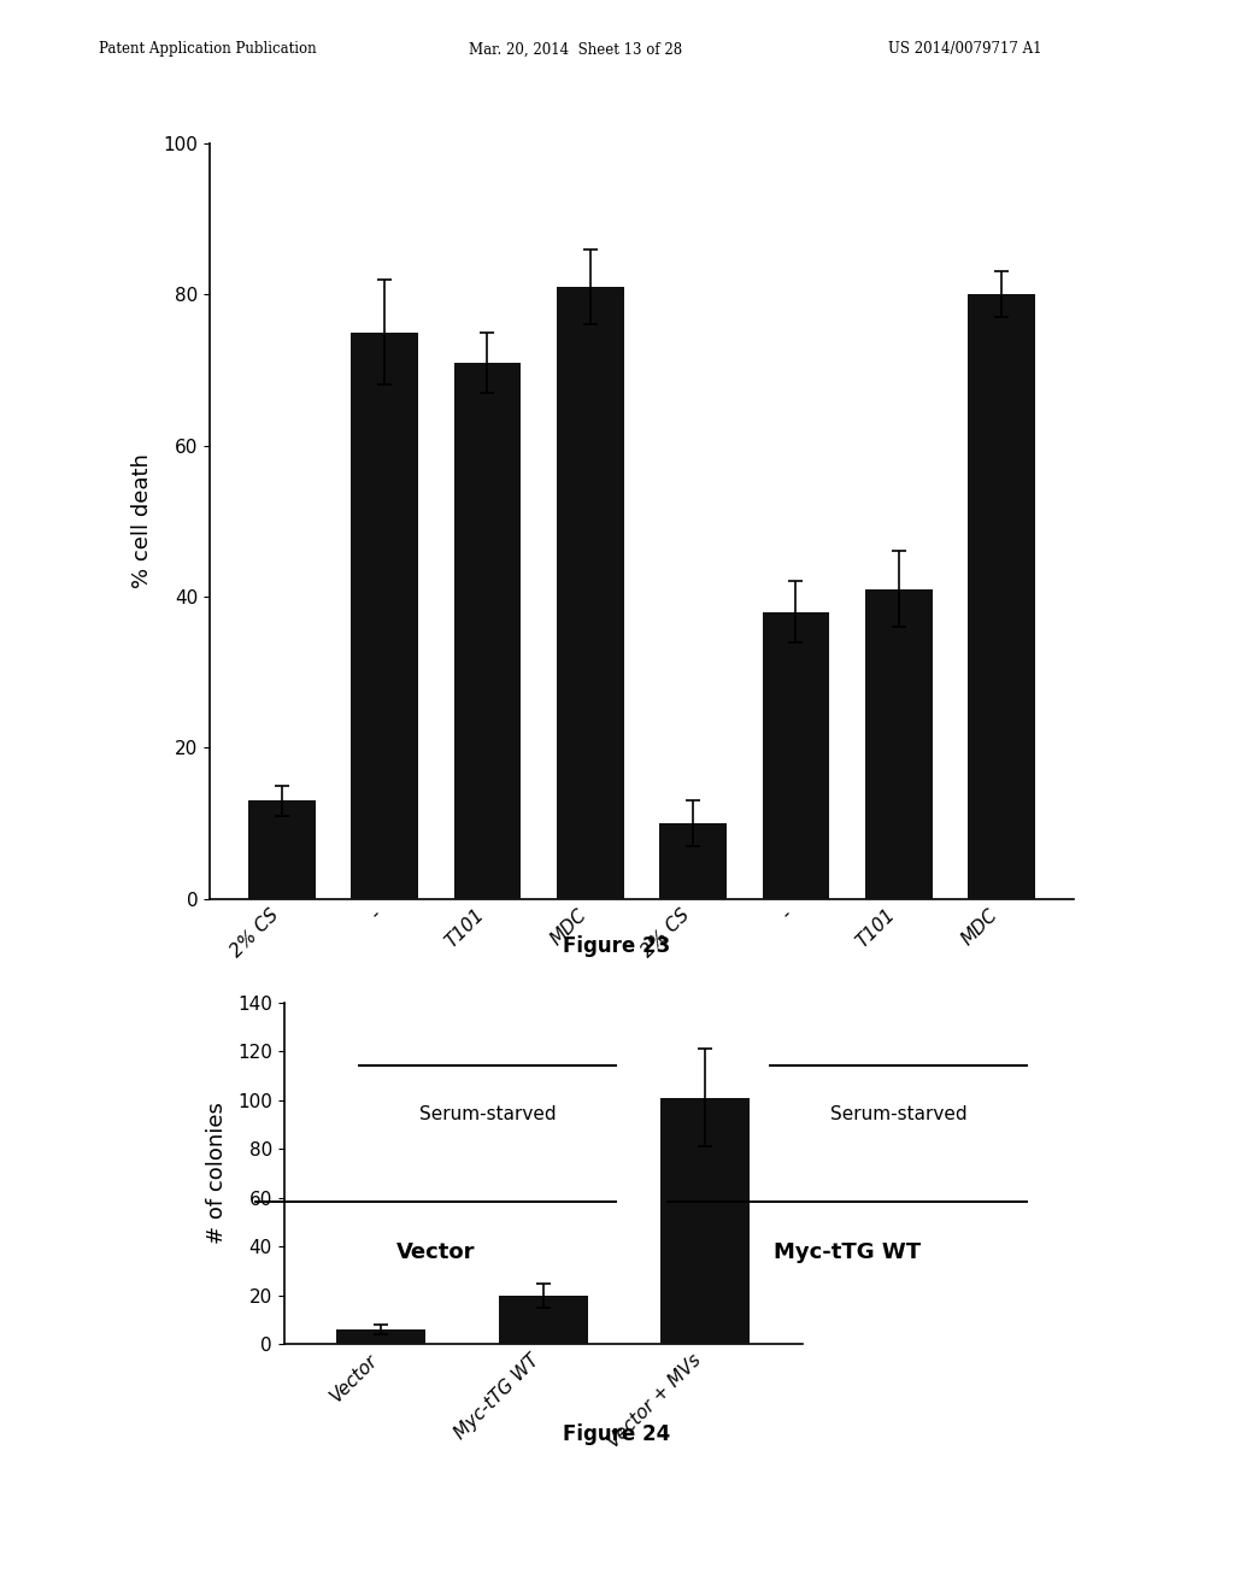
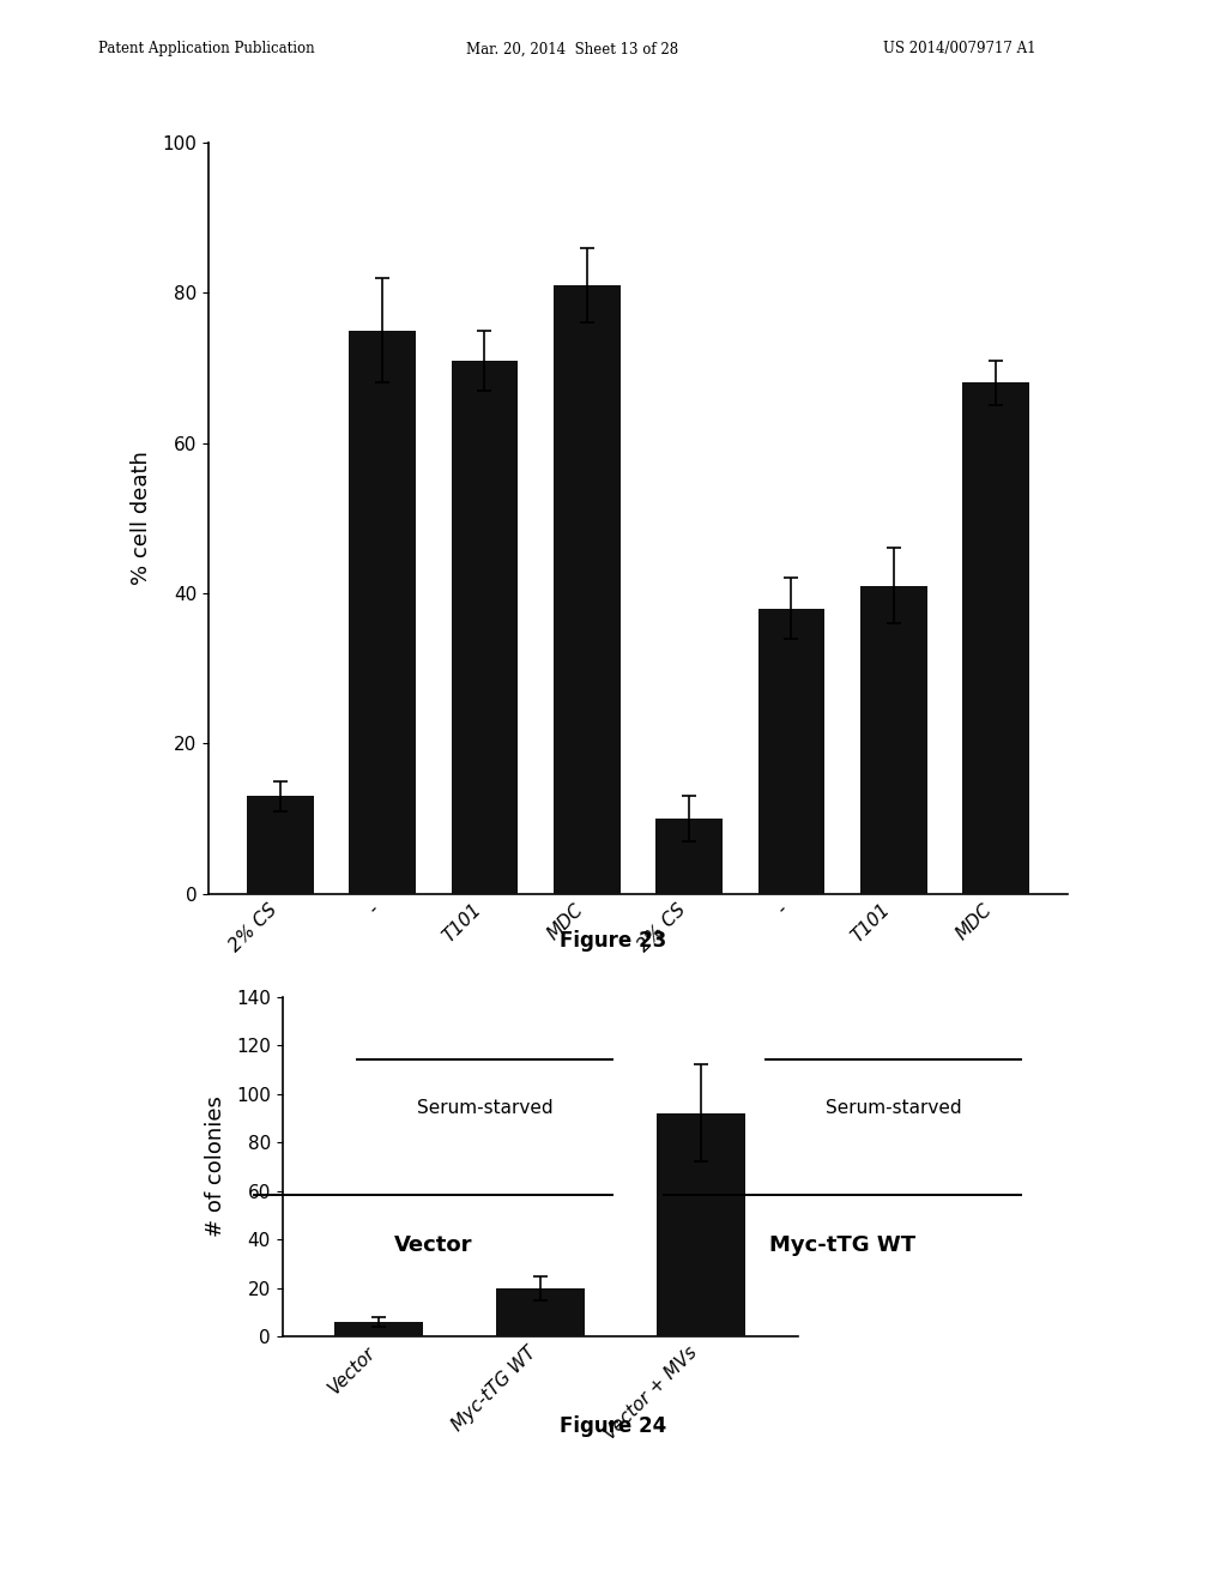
MDC: 80 -> 68
Vector + MVs: 101 -> 92
